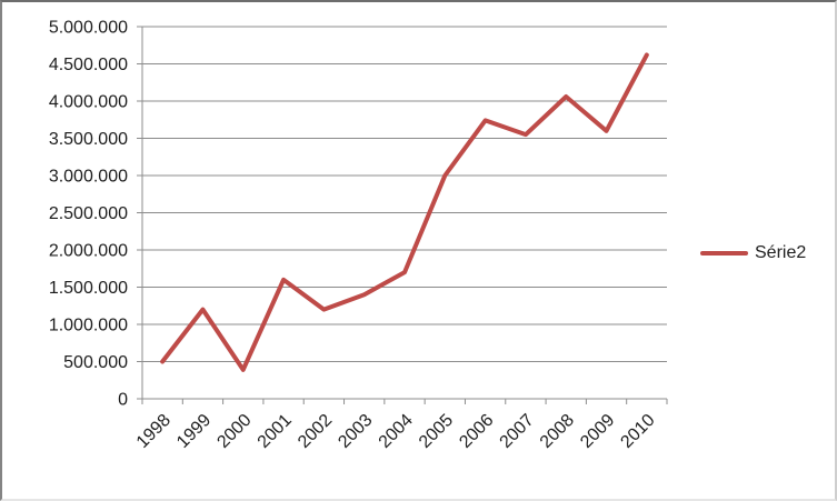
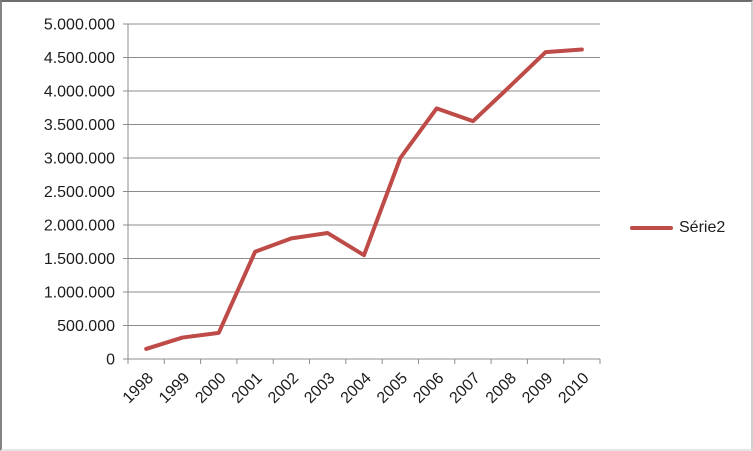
1998: 500000 -> 200000
1999: 1200000 -> 300000
2002: 1200000 -> 1800000
2003: 1400000 -> 1900000
2004: 1700000 -> 1600000
2009: 3600000 -> 4600000
